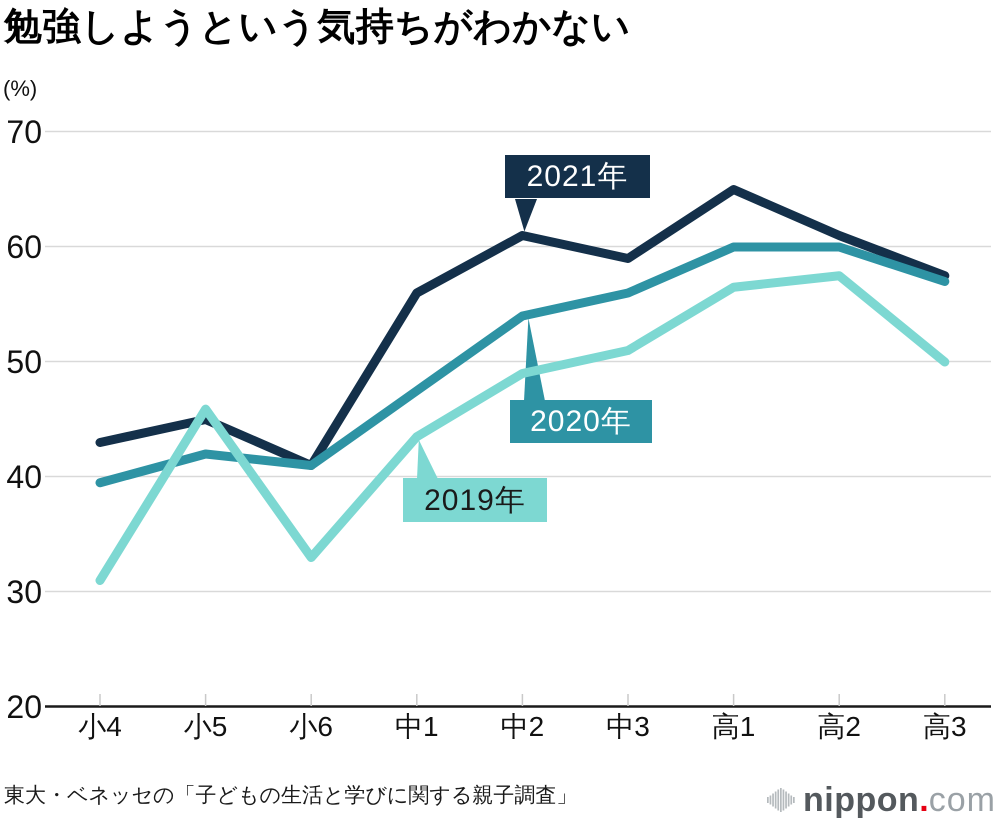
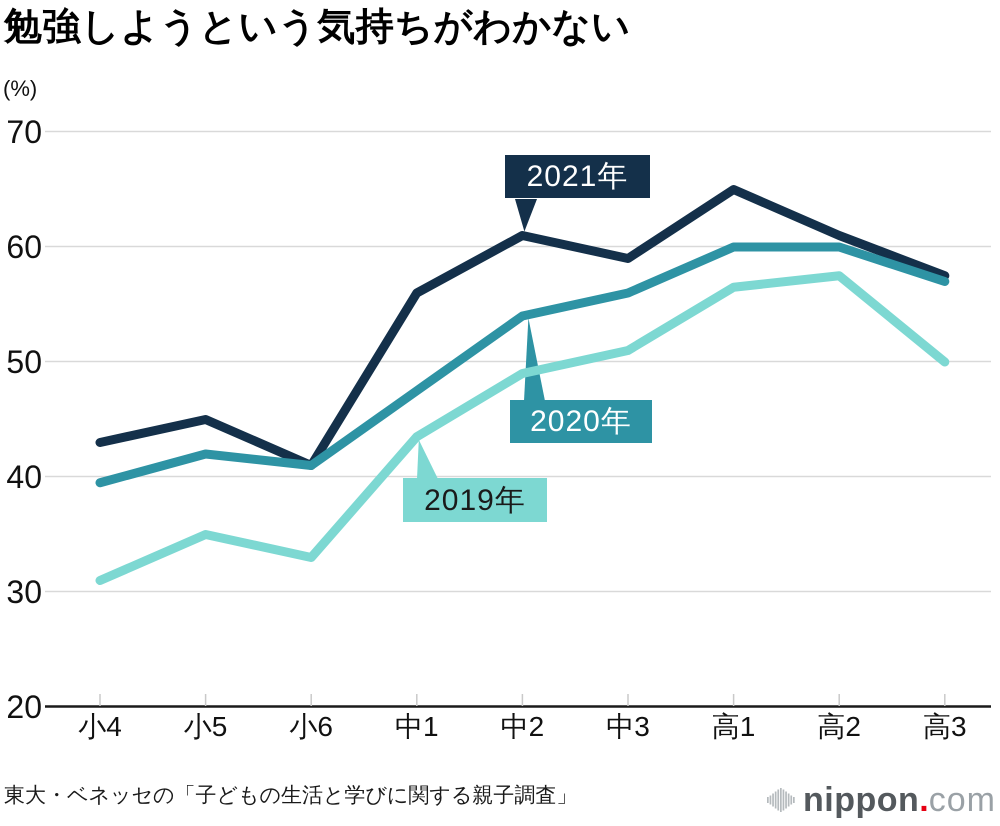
2019年/小5: 45.9 -> 35.0
